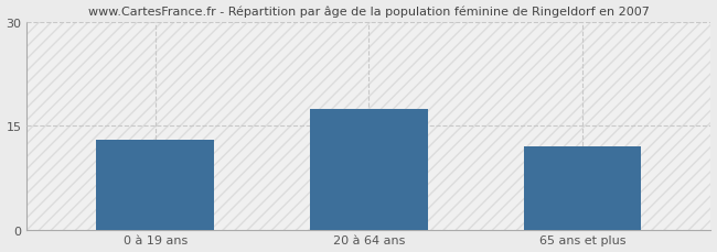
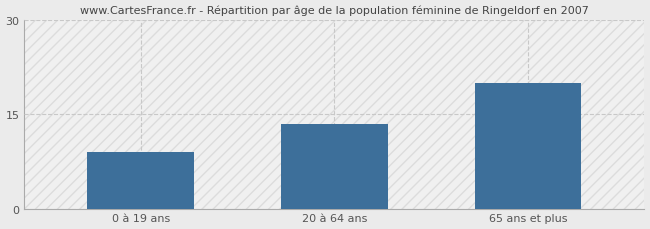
0 à 19 ans: 13.0 -> 9.0
20 à 64 ans: 17.5 -> 13.4
65 ans et plus: 12.0 -> 20.0
